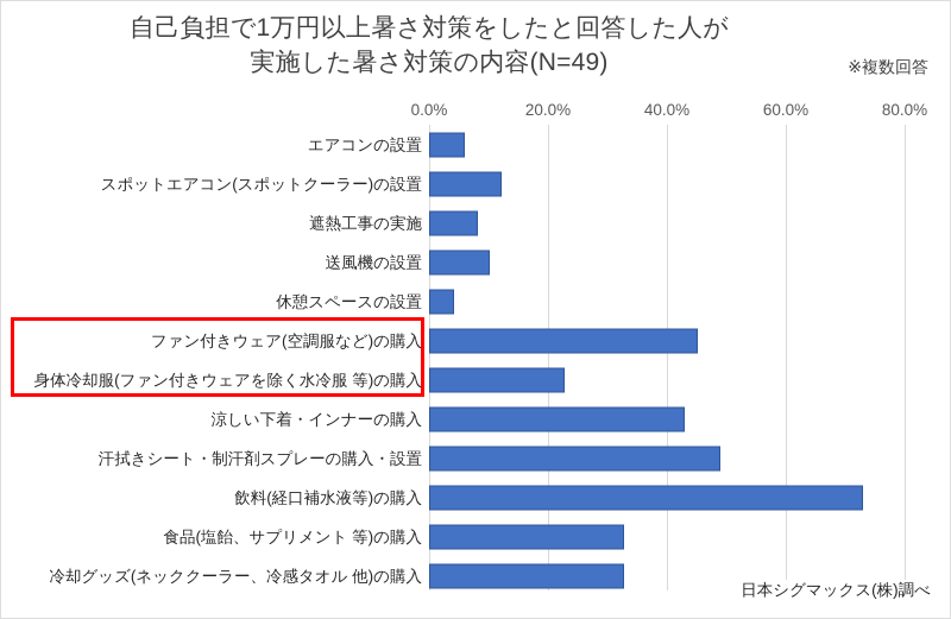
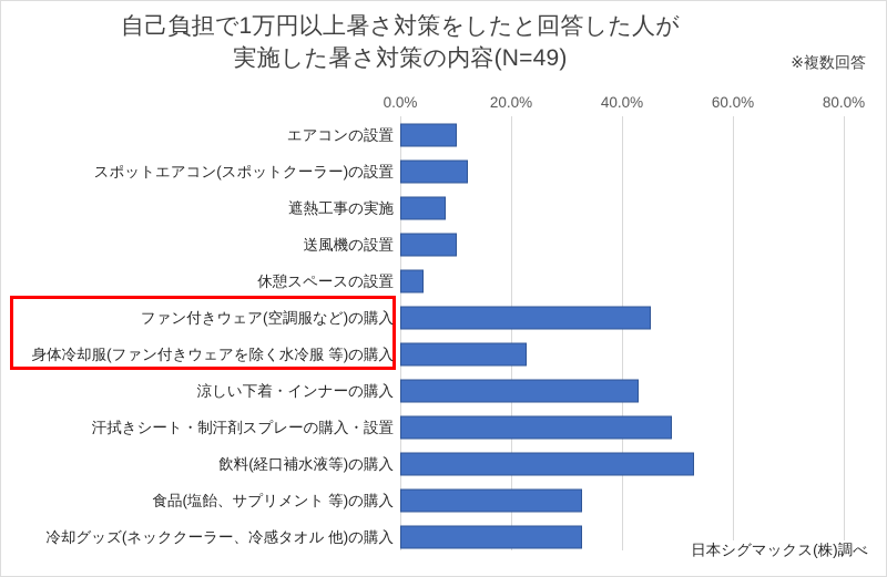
エアコンの設置: 6% -> 10%
飲料(経口補水液等)の購入: 73% -> 53%
